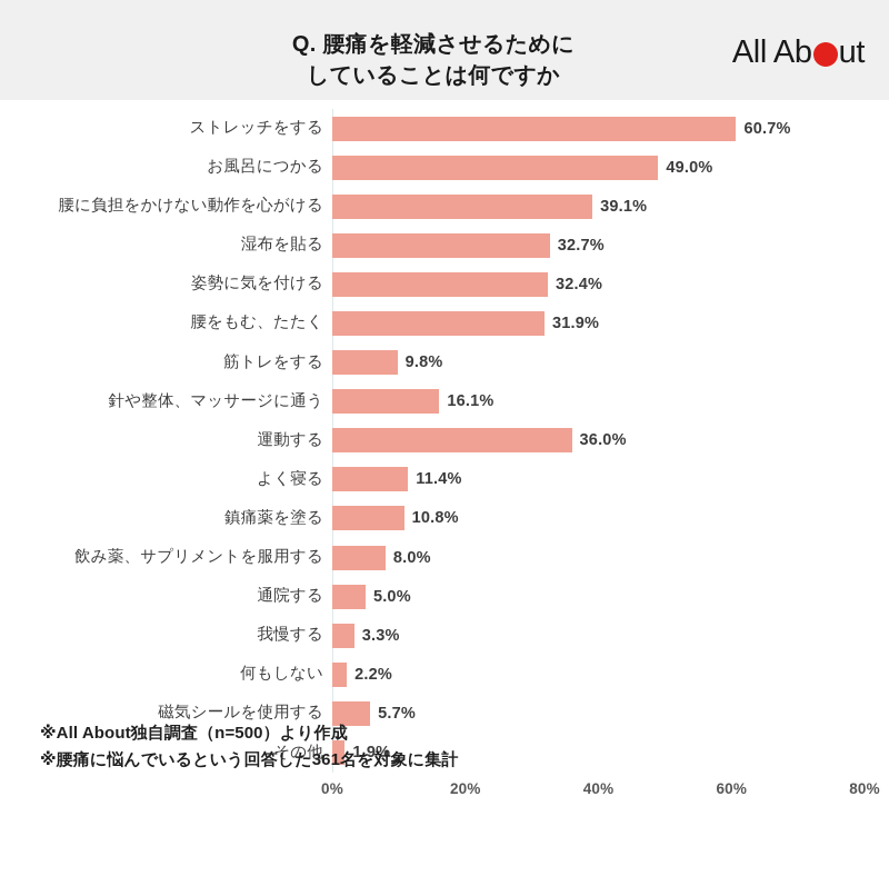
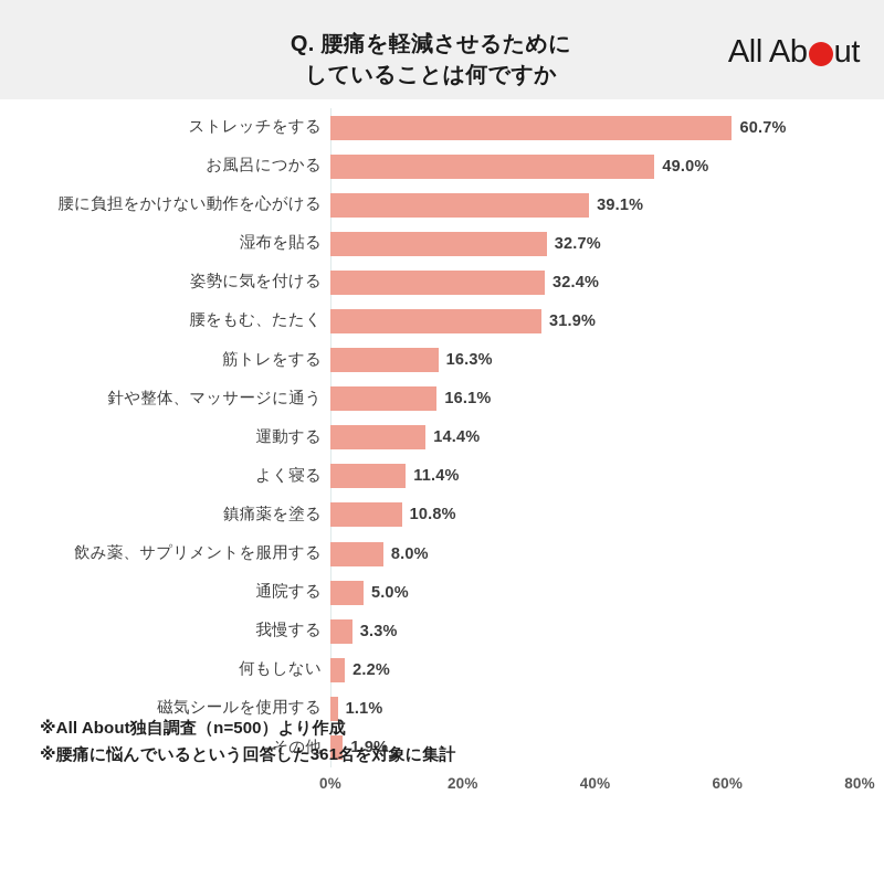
筋トレをする: 9.8% -> 16.3%
運動する: 36.0% -> 14.4%
磁気シールを使用する: 5.7% -> 1.1%
